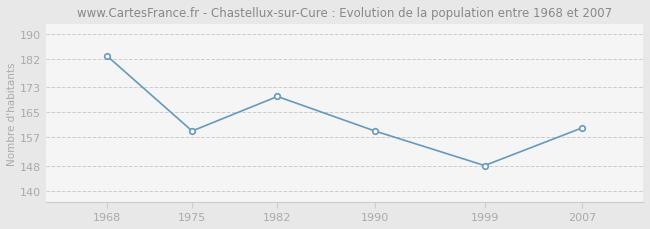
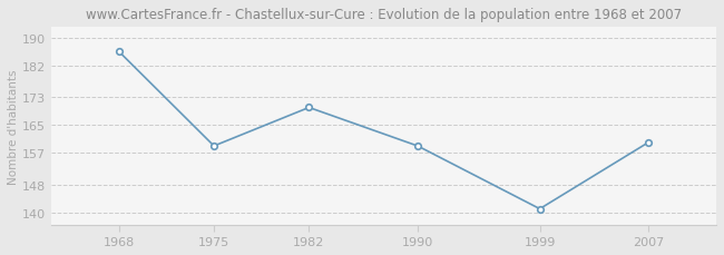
1968: 183 -> 186
1999: 148 -> 141
